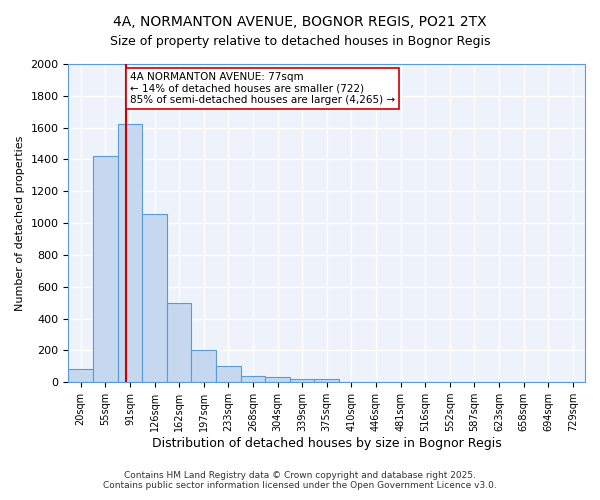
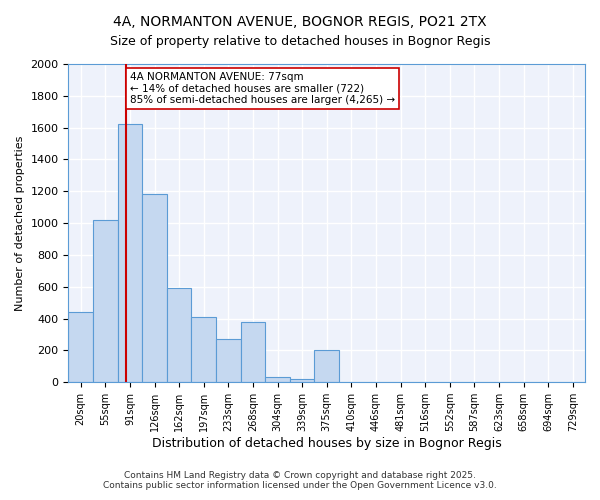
20sqm: 80 -> 440
55sqm: 1420 -> 1020
126sqm: 1060 -> 1180
162sqm: 500 -> 590
197sqm: 200 -> 410
233sqm: 100 -> 270
268sqm: 40 -> 380
375sqm: 20 -> 200
